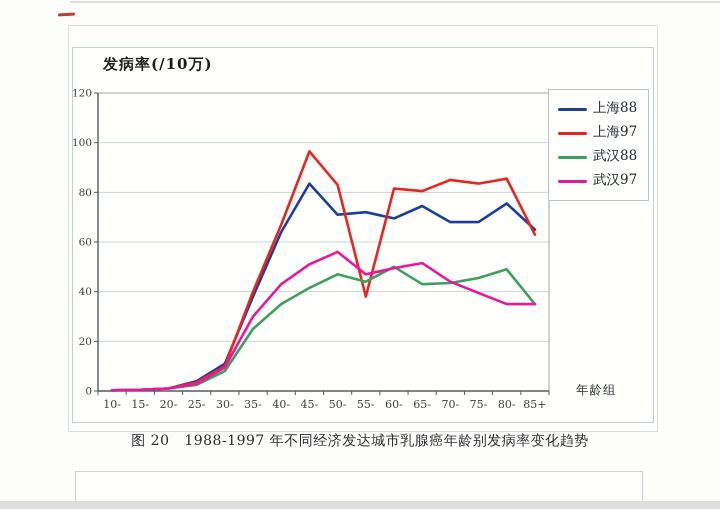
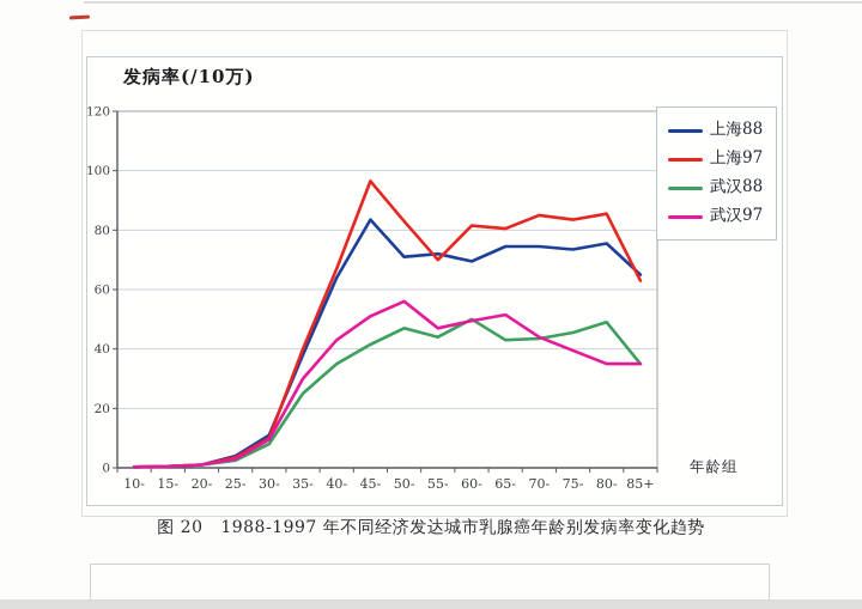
上海97/55-: 38 -> 70
上海88/70-: 68 -> 74
上海88/75-: 68 -> 74
